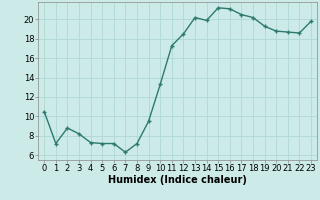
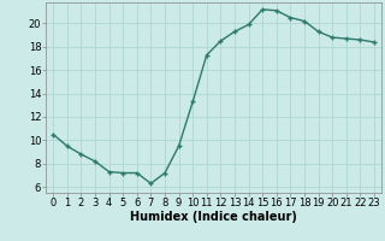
1: 7.2 -> 9.5
13: 20.2 -> 19.3
23: 19.8 -> 18.4
